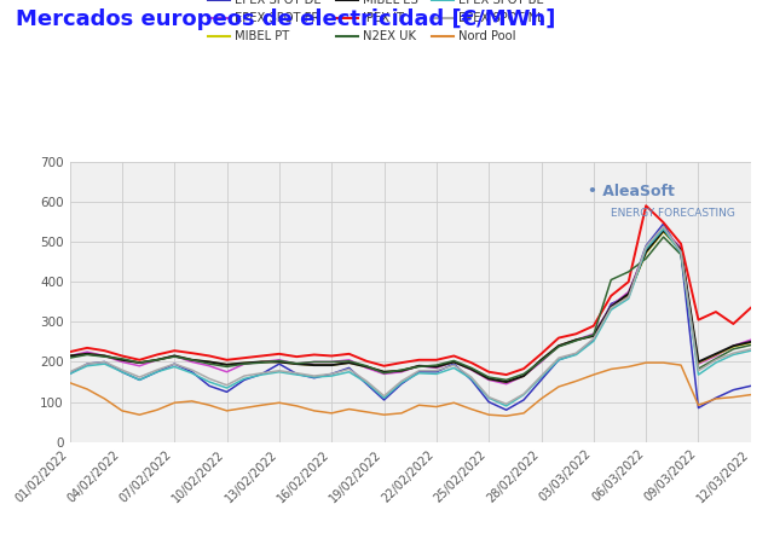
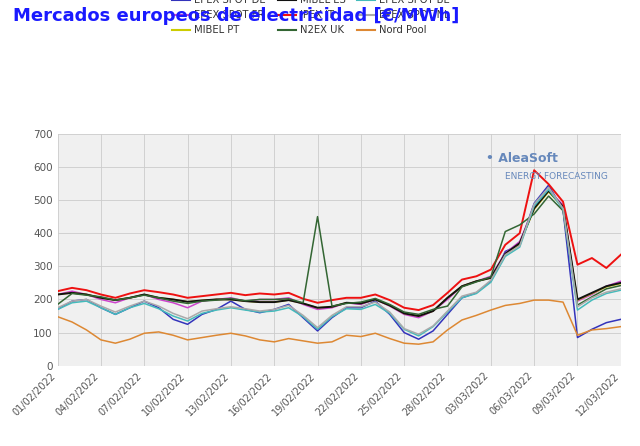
N2EX UK/01/02/2022: 210 -> 185
N2EX UK/19/02/2022: 172 -> 450
N2EX UK/28/02/2022: 202 -> 180
